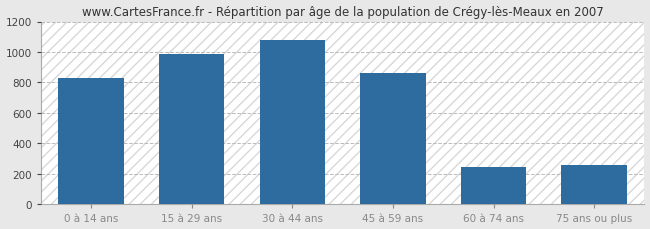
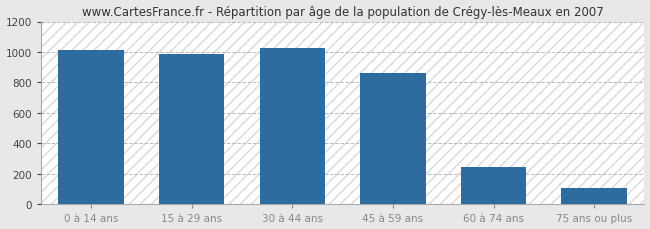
0 à 14 ans: 830 -> 1010
30 à 44 ans: 1080 -> 1020
75 ans ou plus: 260 -> 100
